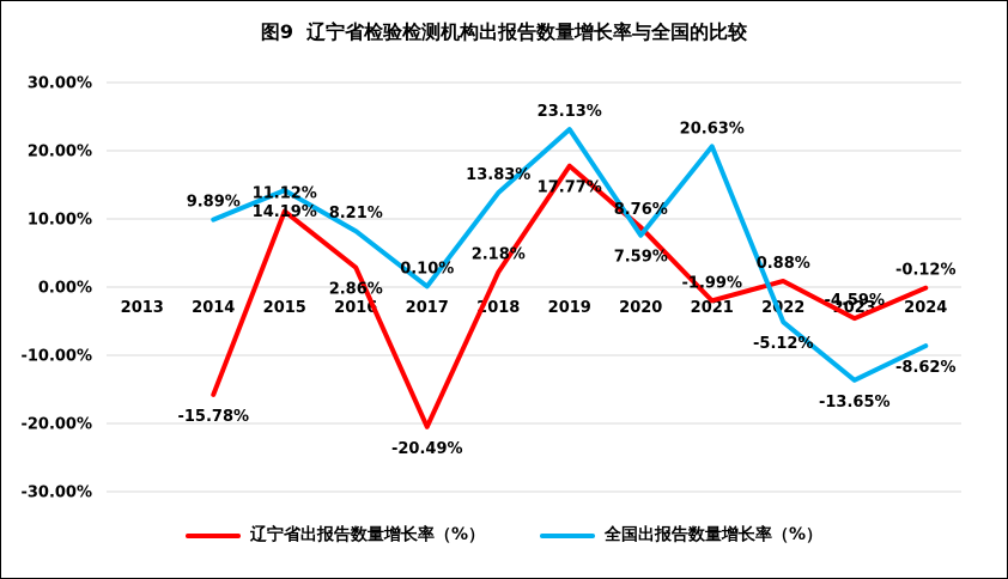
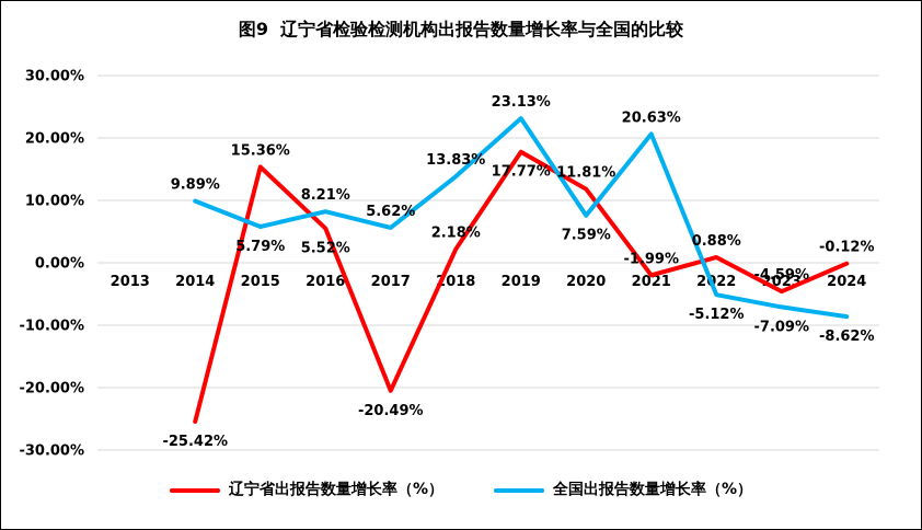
辽宁省出报告数量增长率（%）/2014: -15.78% -> -25.42%
辽宁省出报告数量增长率（%）/2015: 11.12% -> 15.36%
全国出报告数量增长率（%）/2015: 14.19% -> 5.79%
辽宁省出报告数量增长率（%）/2016: 2.86% -> 5.52%
全国出报告数量增长率（%）/2017: 0.10% -> 5.62%
辽宁省出报告数量增长率（%）/2020: 8.76% -> 11.81%
全国出报告数量增长率（%）/2023: -13.65% -> -7.09%
